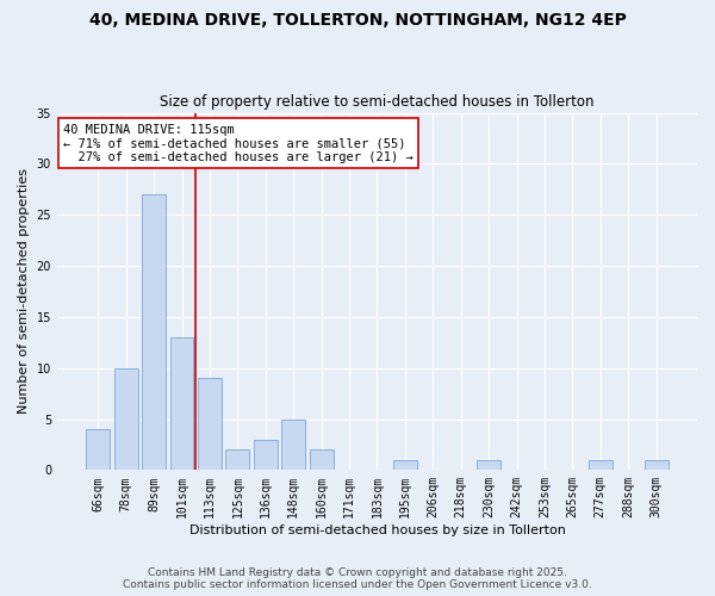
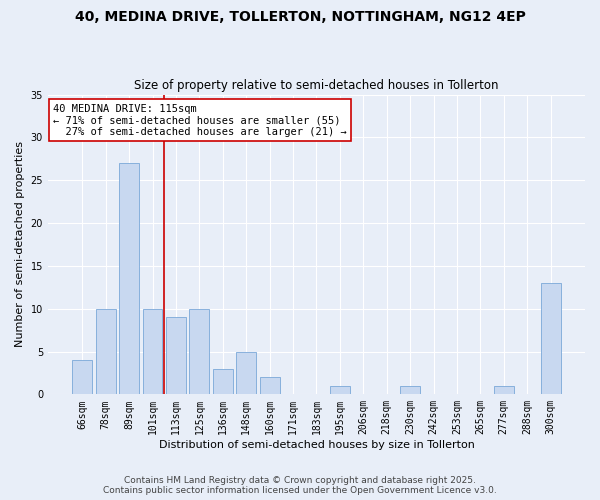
101sqm: 13 -> 10
125sqm: 2 -> 10
300sqm: 1 -> 13
